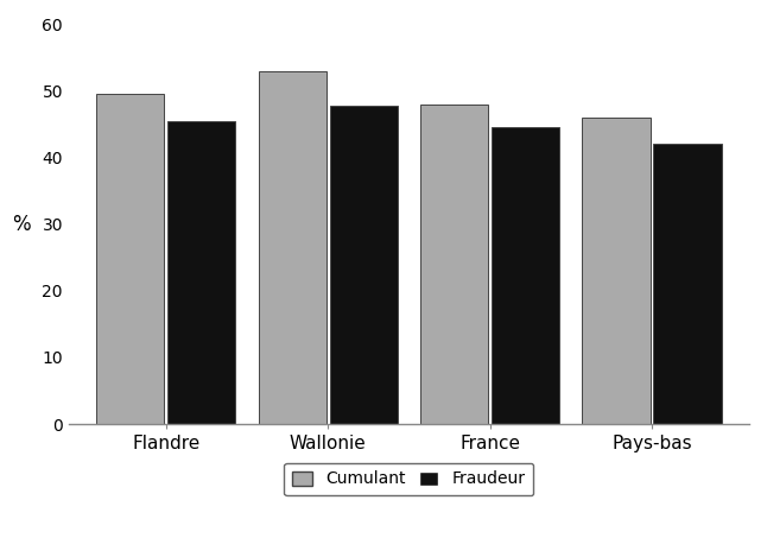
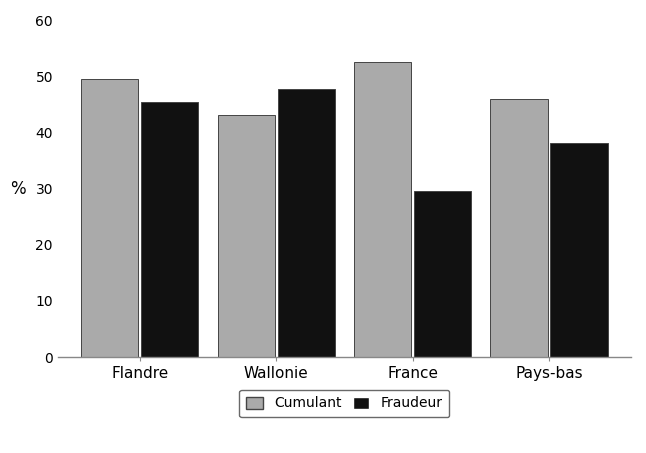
Cumulant/Wallonie: 53.0 -> 43.2
Cumulant/France: 48.0 -> 52.6
Fraudeur/France: 44.5 -> 29.6
Fraudeur/Pays-bas: 42.0 -> 38.2
